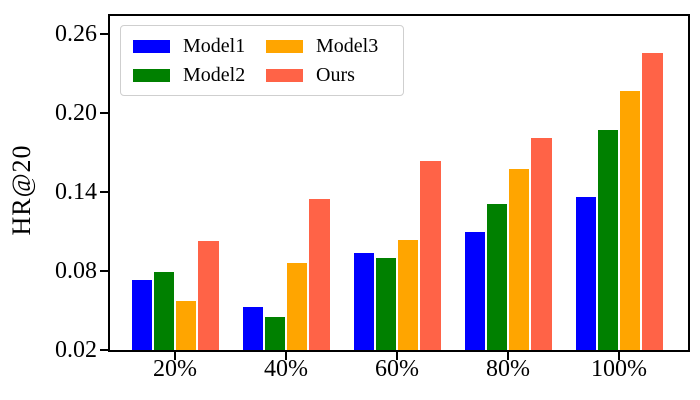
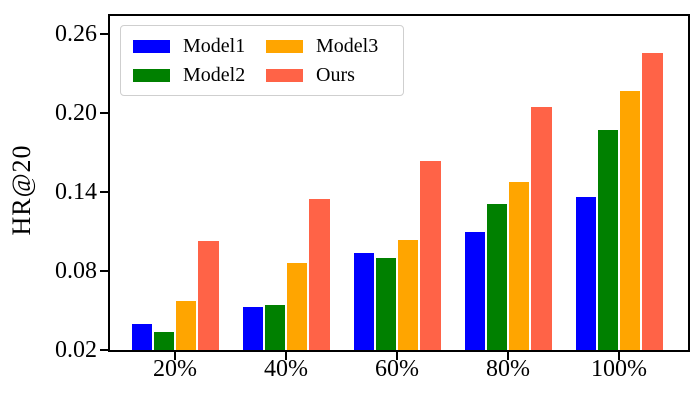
Model1/20%: 0.073 -> 0.040
Model2/20%: 0.079 -> 0.034
Model2/40%: 0.045 -> 0.054
Model3/80%: 0.158 -> 0.148
Ours/80%: 0.181 -> 0.205
